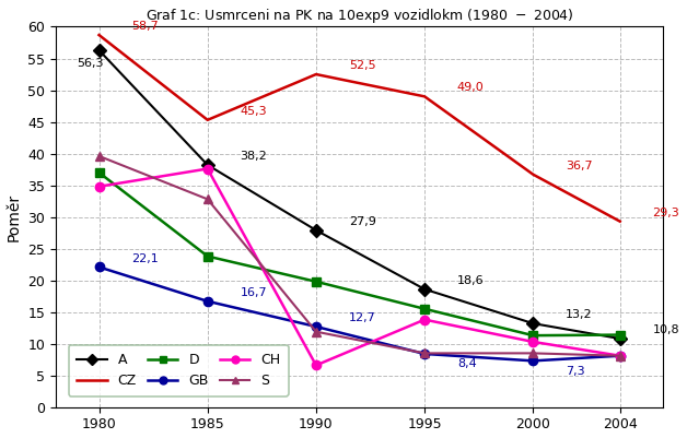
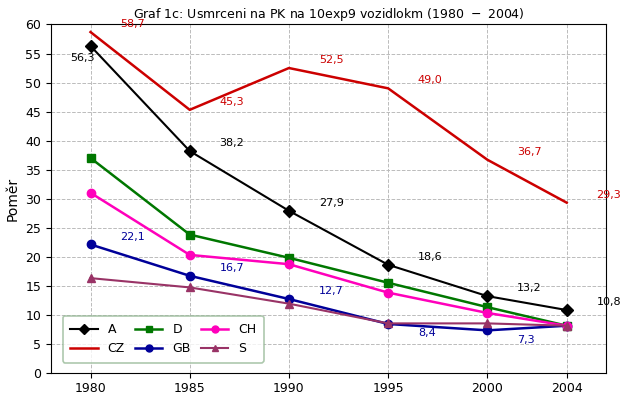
CH/1980: 34.8 -> 31.0
S/1980: 39.6 -> 16.3
CH/1985: 37.6 -> 20.3
S/1985: 32.8 -> 14.7
CH/1990: 6.6 -> 18.7
D/2004: 11.4 -> 8.1
